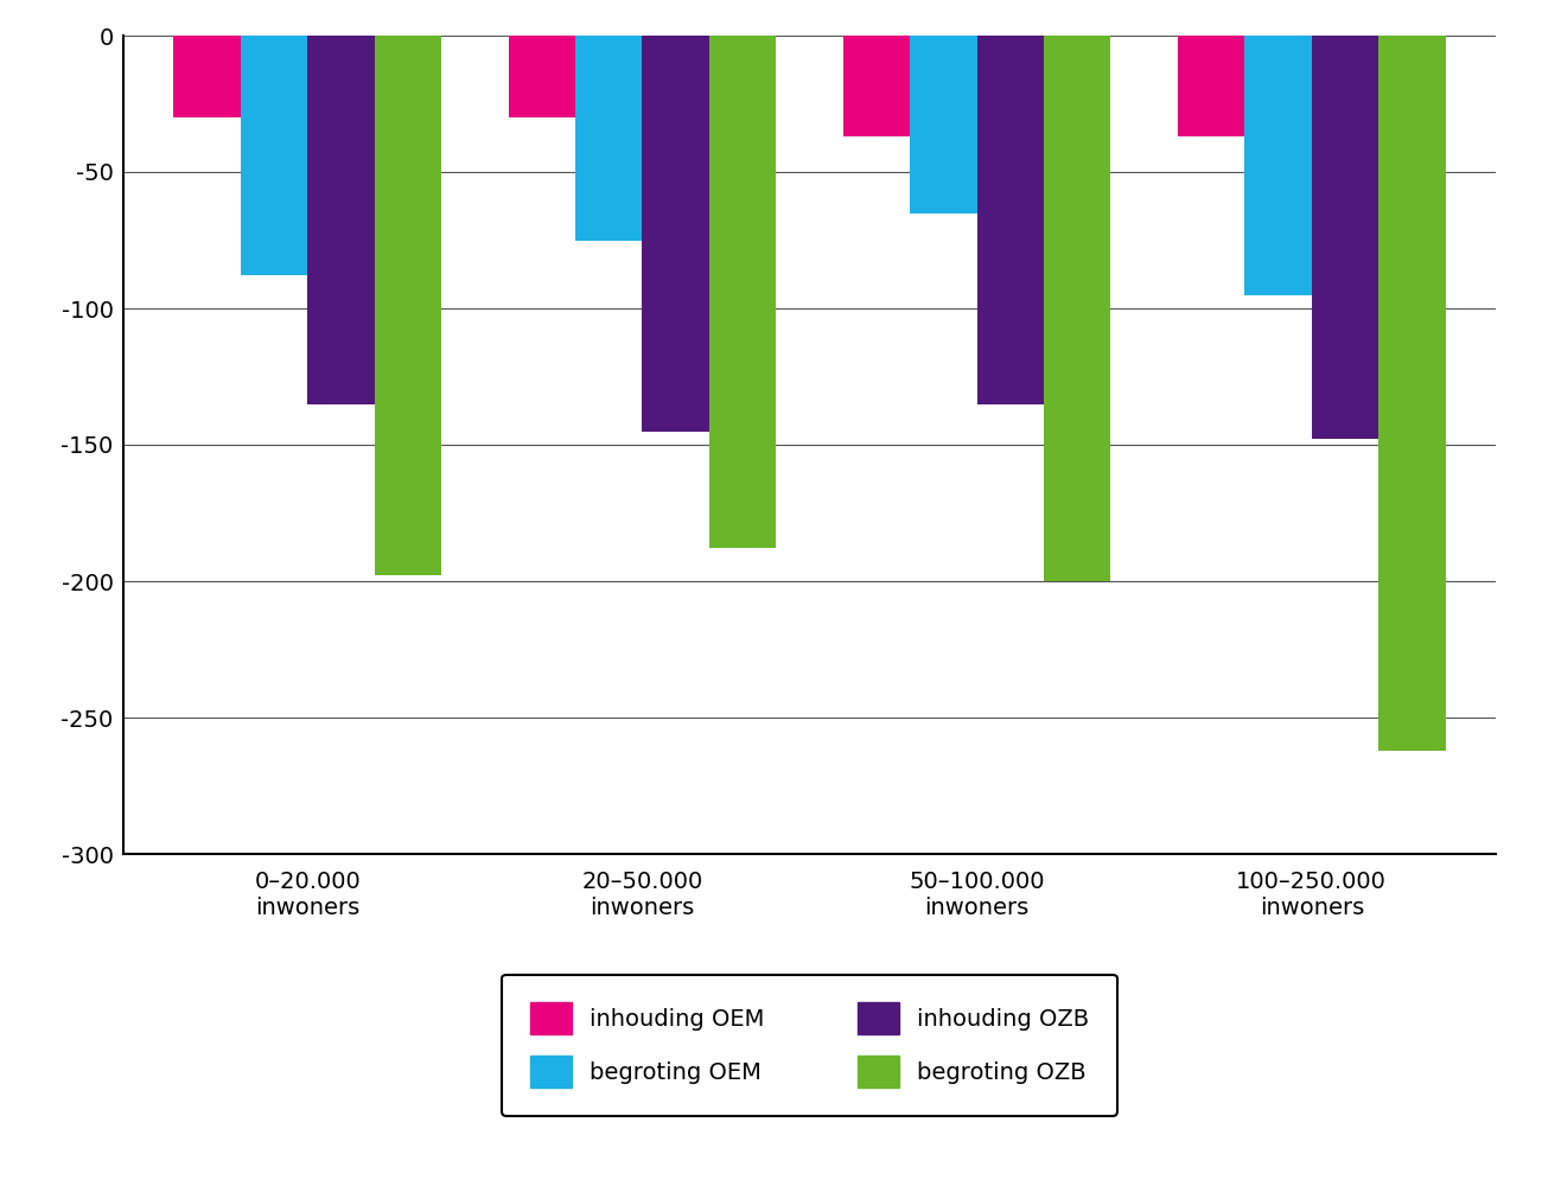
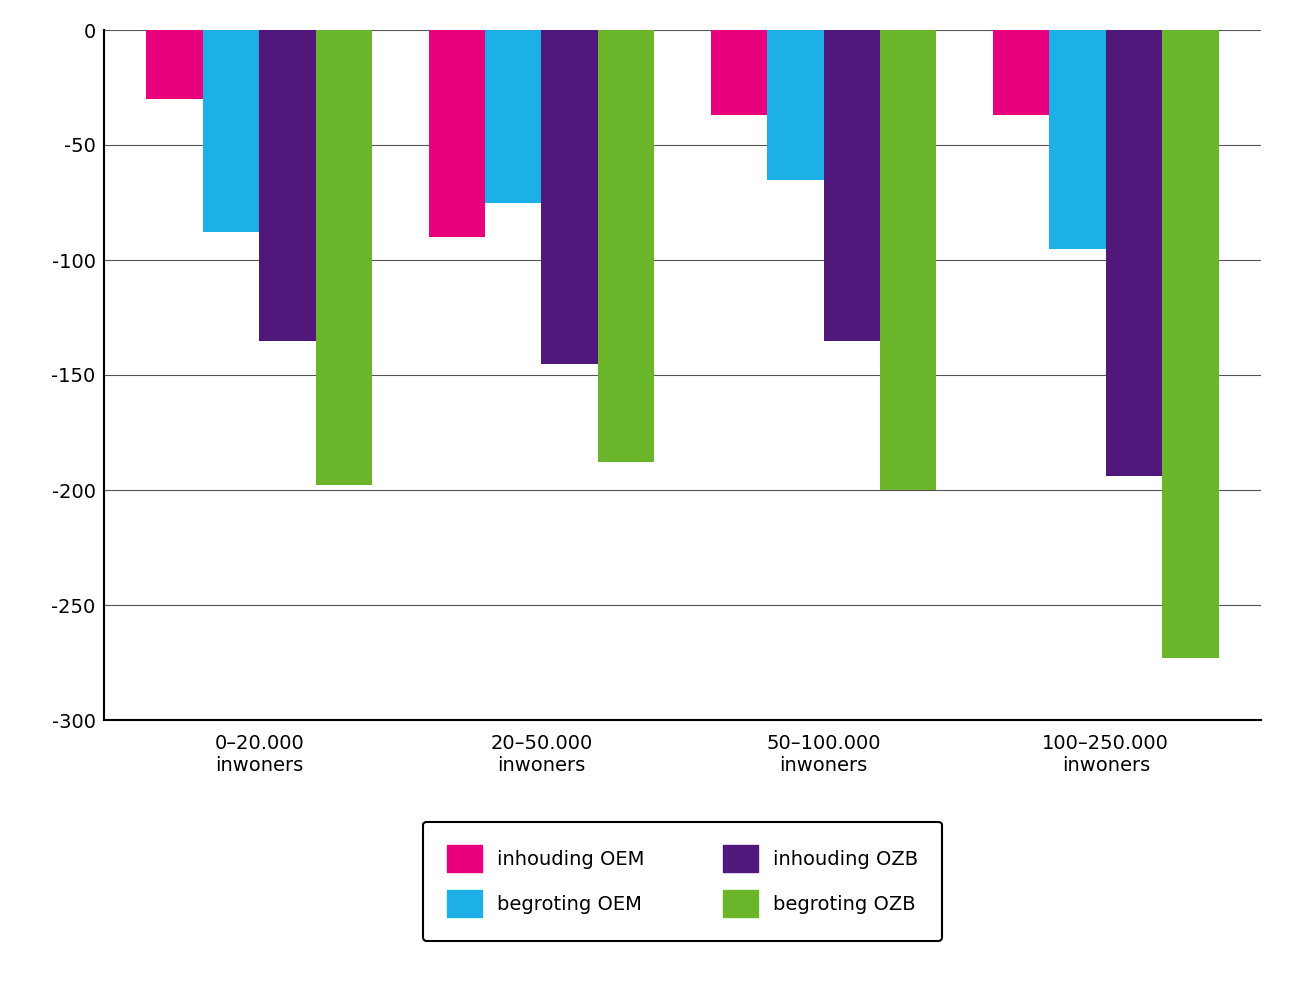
inhouding OEM/20–50.000 inwoners: -30 -> -90
inhouding OZB/100–250.000 inwoners: -148 -> -194
begroting OZB/100–250.000 inwoners: -262 -> -273
